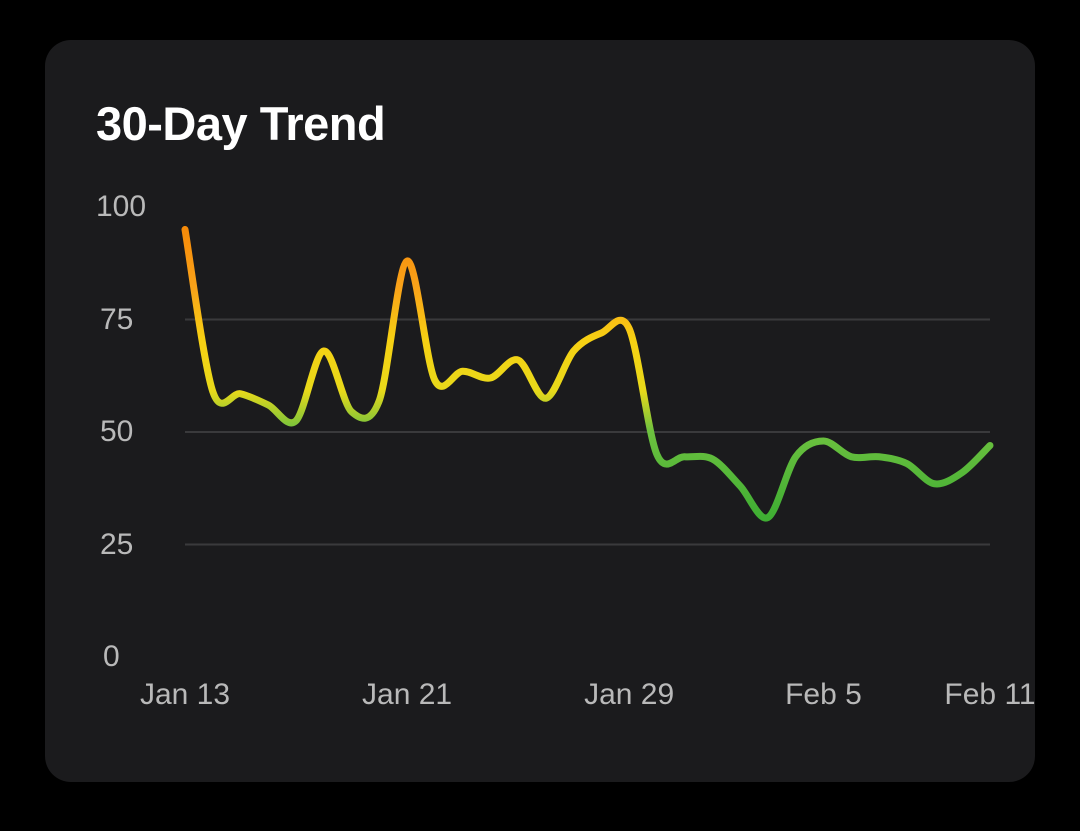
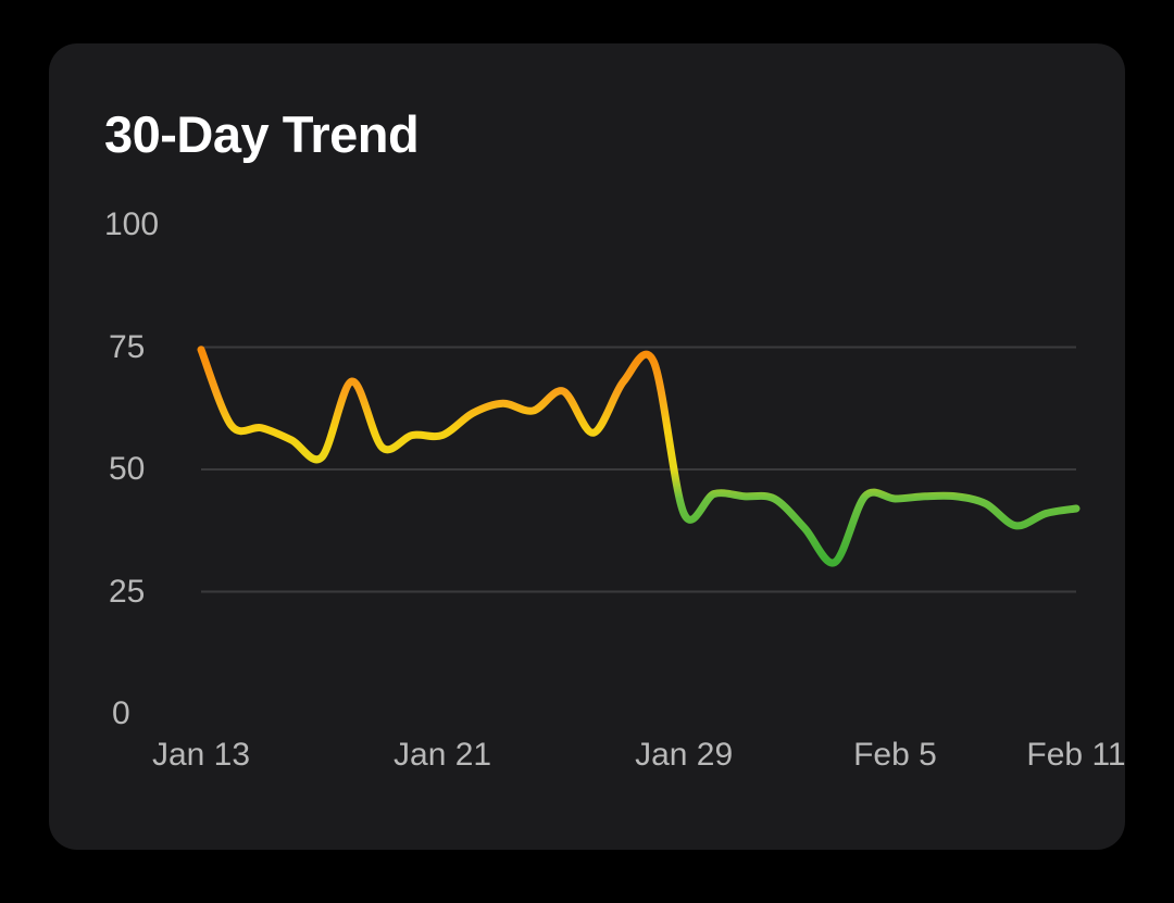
Jan 13: 95 -> 74
Jan 21: 88 -> 57
Jan 29: 73 -> 41
Feb 5: 48 -> 44
Feb 11: 47 -> 42
